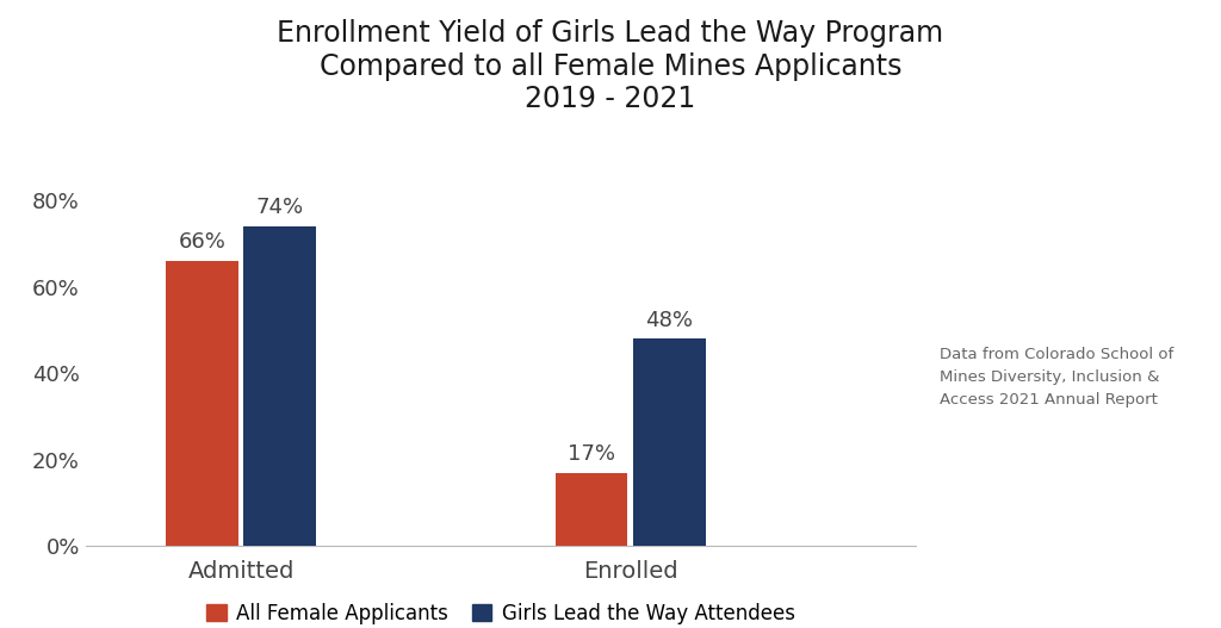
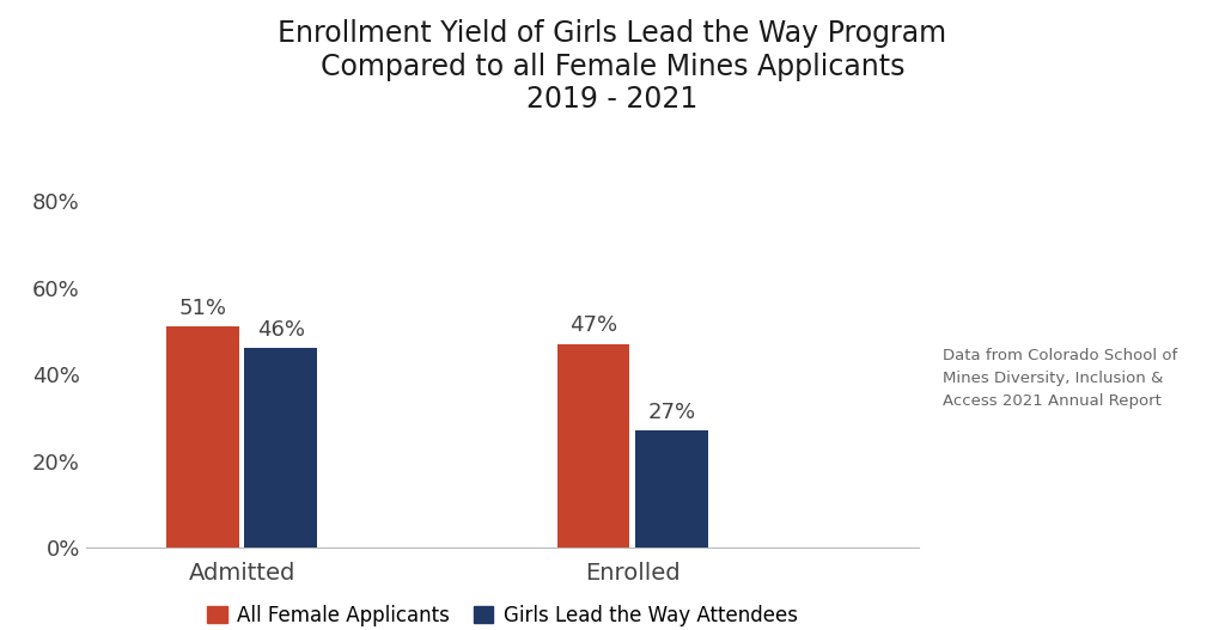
All Female Applicants/Admitted: 66% -> 51%
Girls Lead the Way Attendees/Admitted: 74% -> 46%
All Female Applicants/Enrolled: 17% -> 47%
Girls Lead the Way Attendees/Enrolled: 48% -> 27%
